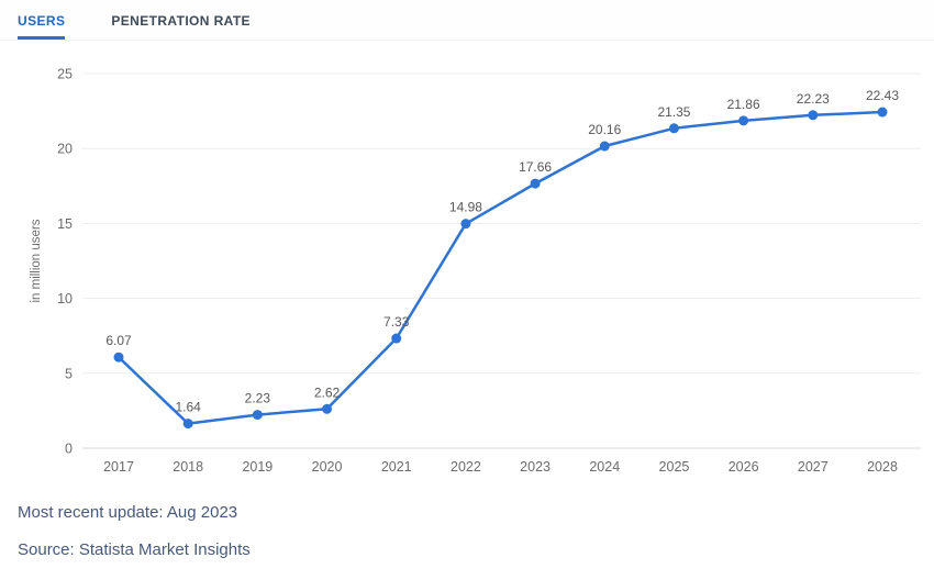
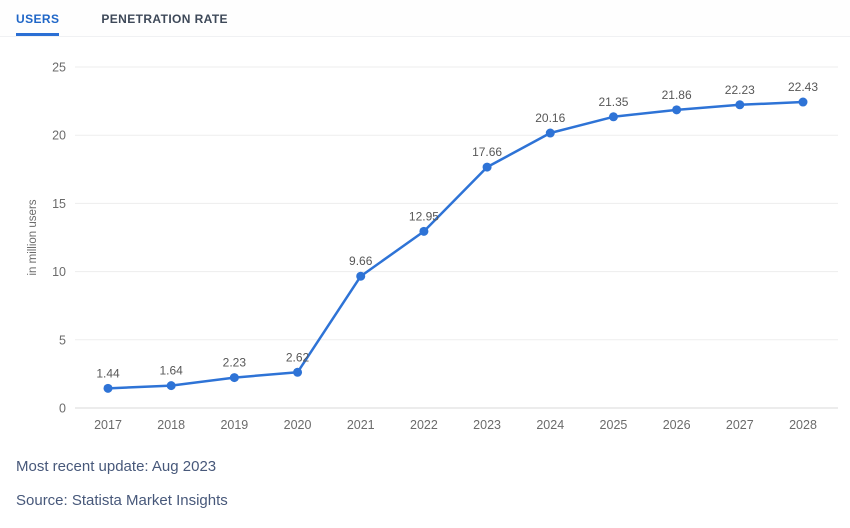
2017: 6.07 -> 1.44
2021: 7.33 -> 9.66
2022: 14.98 -> 12.95
